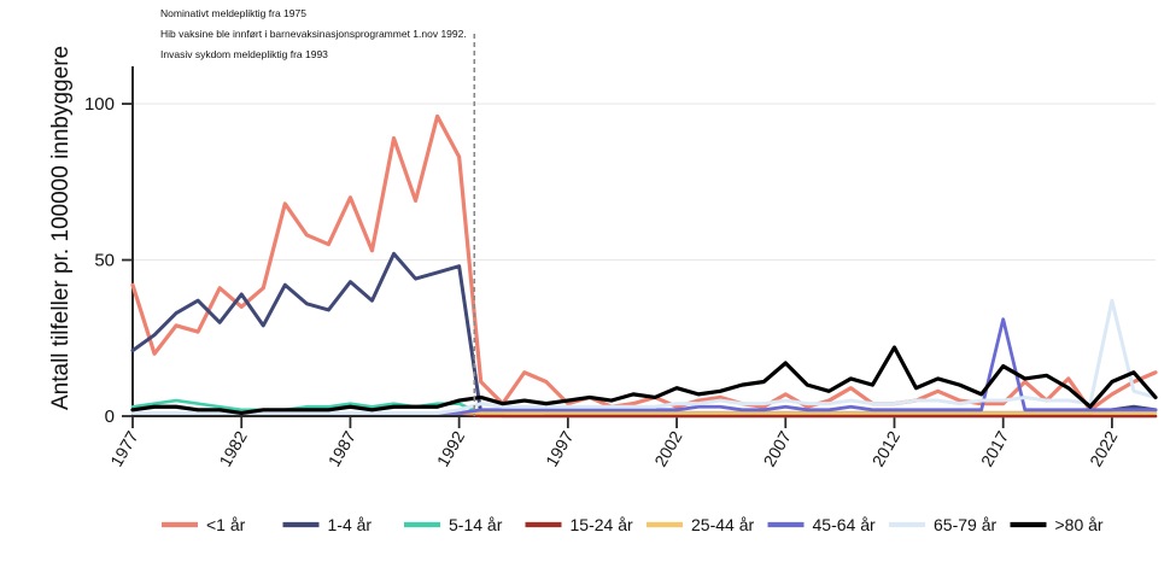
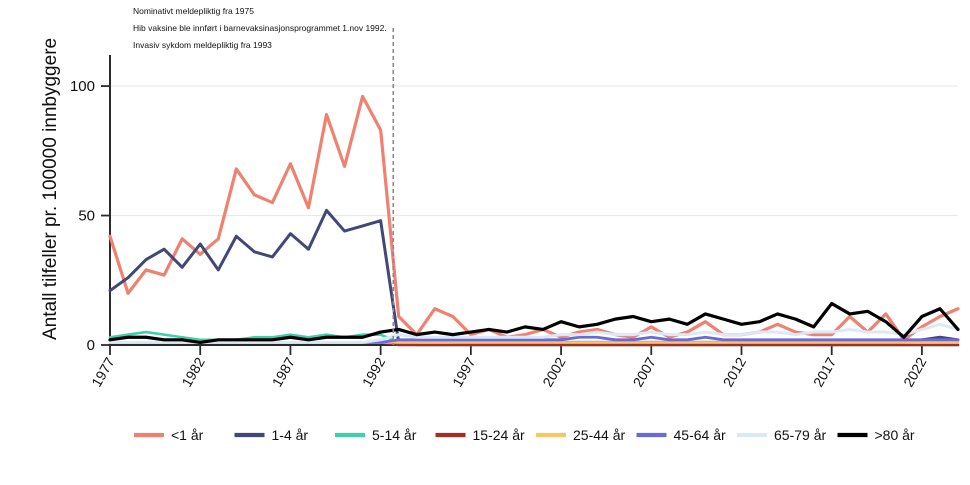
>80 år/2007: 17 -> 9
>80 år/2012: 22 -> 8
45-64 år/2017: 31 -> 2
65-79 år/2022: 37 -> 6
